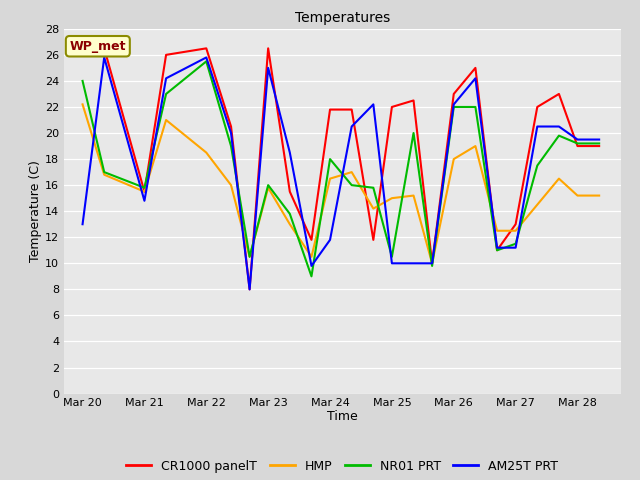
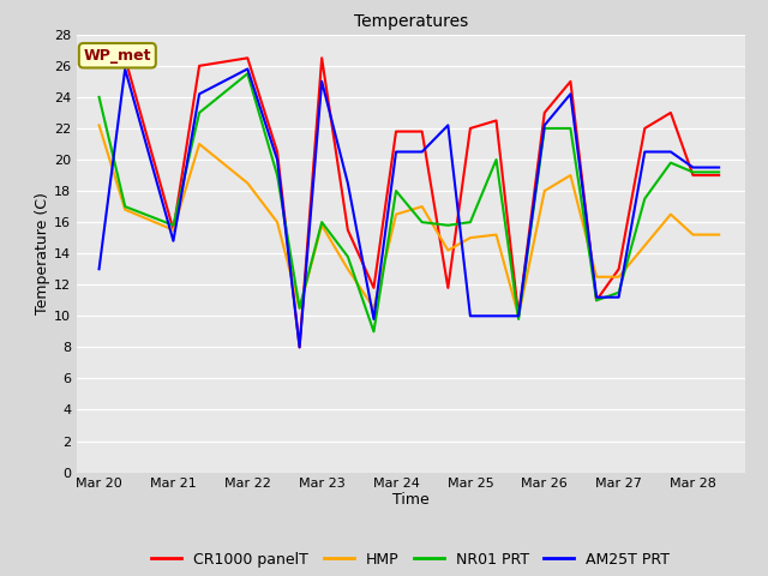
AM25T PRT/Mar 24: 11.8 -> 20.5
NR01 PRT/Mar 25: 10.5 -> 16.0
